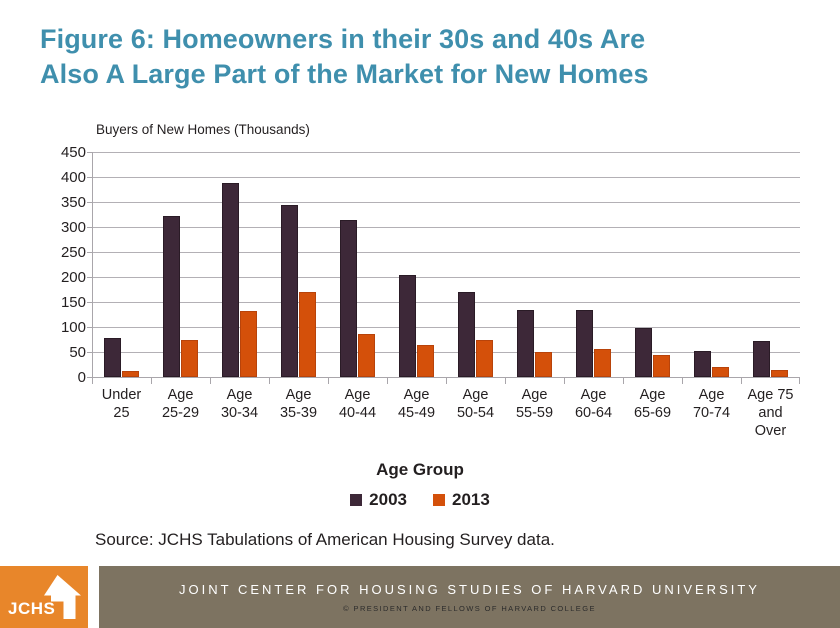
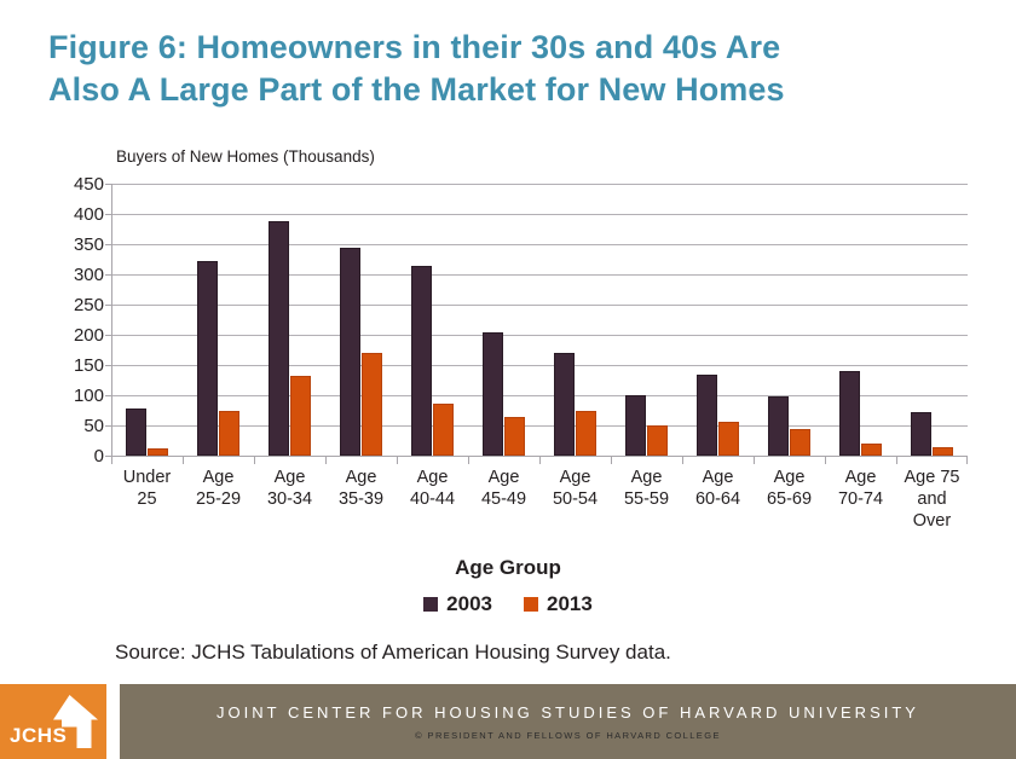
2003/Age 55-59: 140 -> 100
2003/Age 70-74: 50 -> 140
